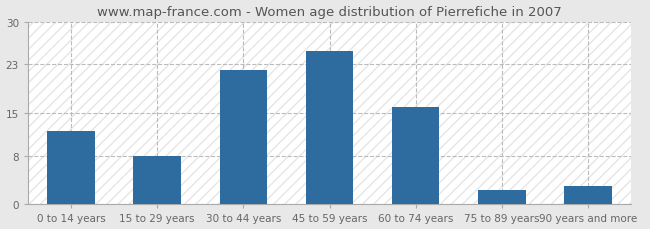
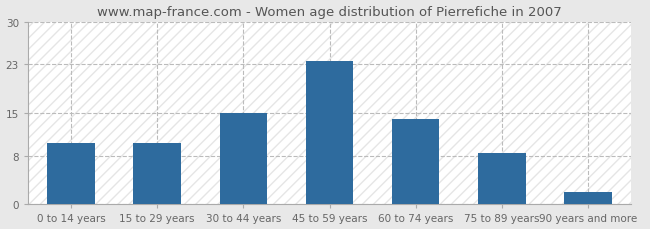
0 to 14 years: 12.0 -> 10.0
15 to 29 years: 8.0 -> 10.0
30 to 44 years: 22.0 -> 15.0
45 to 59 years: 25.2 -> 23.5
60 to 74 years: 16.0 -> 14.0
75 to 89 years: 2.4 -> 8.5
90 years and more: 3.0 -> 2.0
